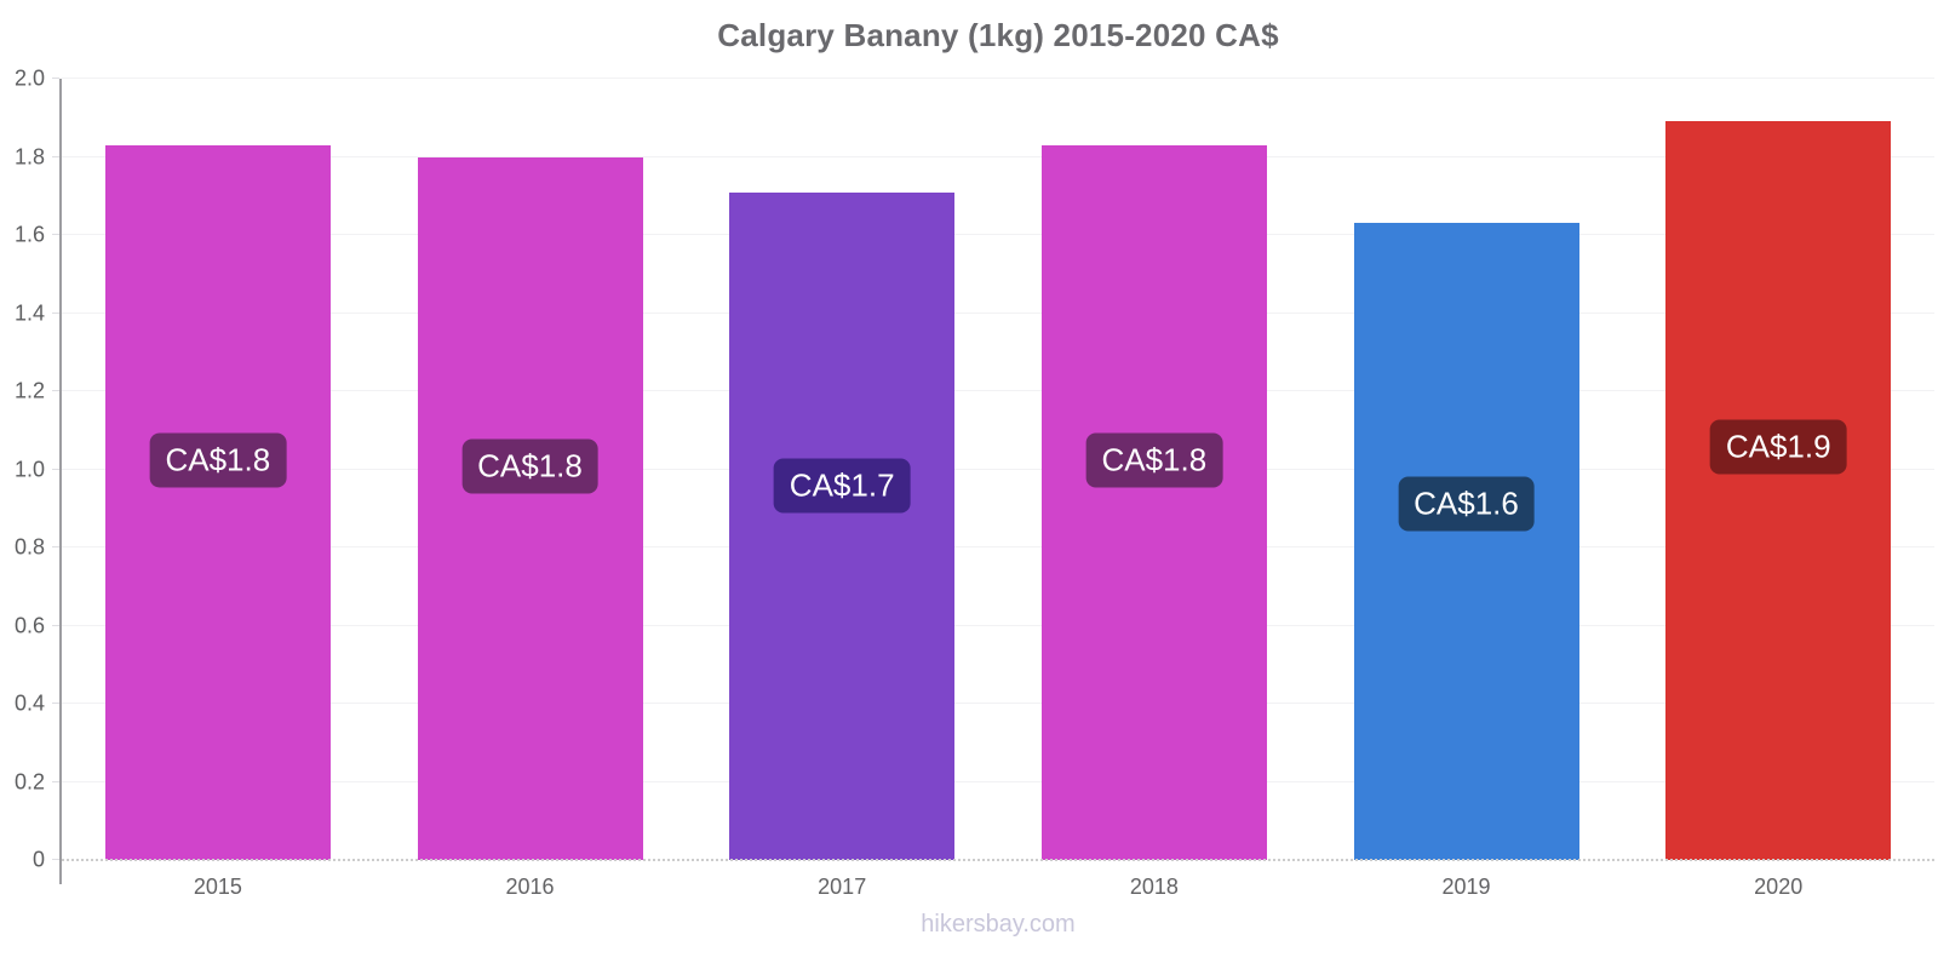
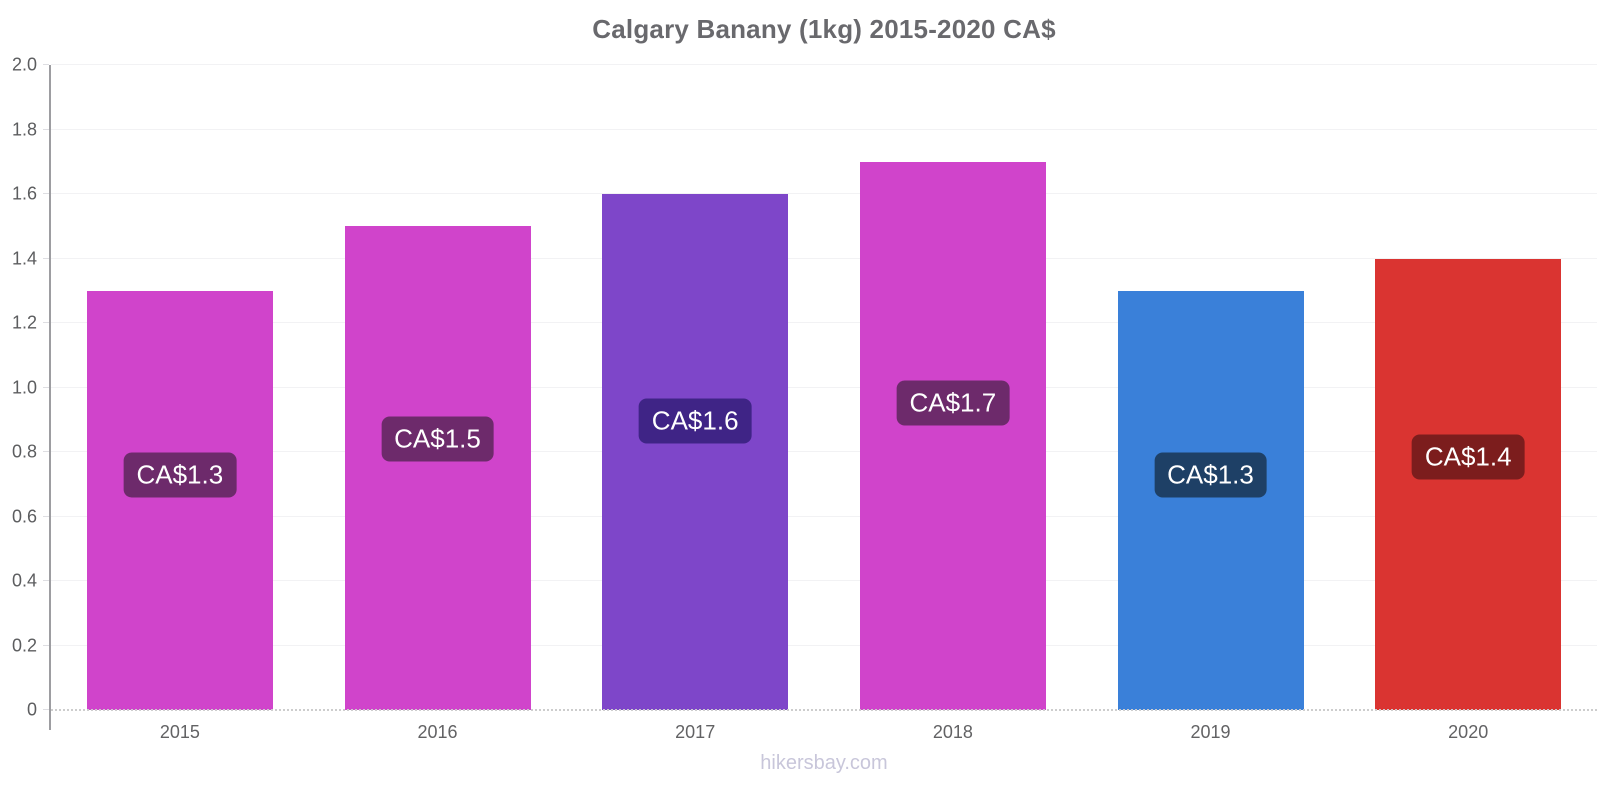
2015: 1.8 -> 1.3
2016: 1.8 -> 1.5
2017: 1.7 -> 1.6
2018: 1.8 -> 1.7
2019: 1.6 -> 1.3
2020: 1.9 -> 1.4
